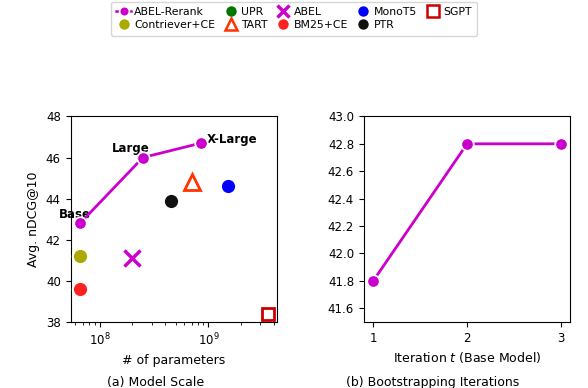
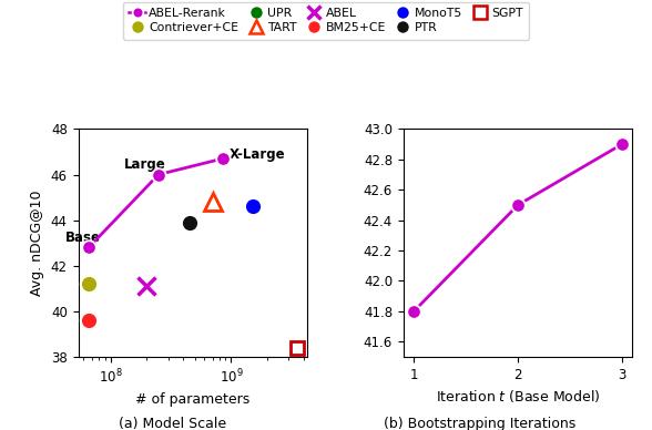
2: 42.8 -> 42.5
3: 42.8 -> 42.9
